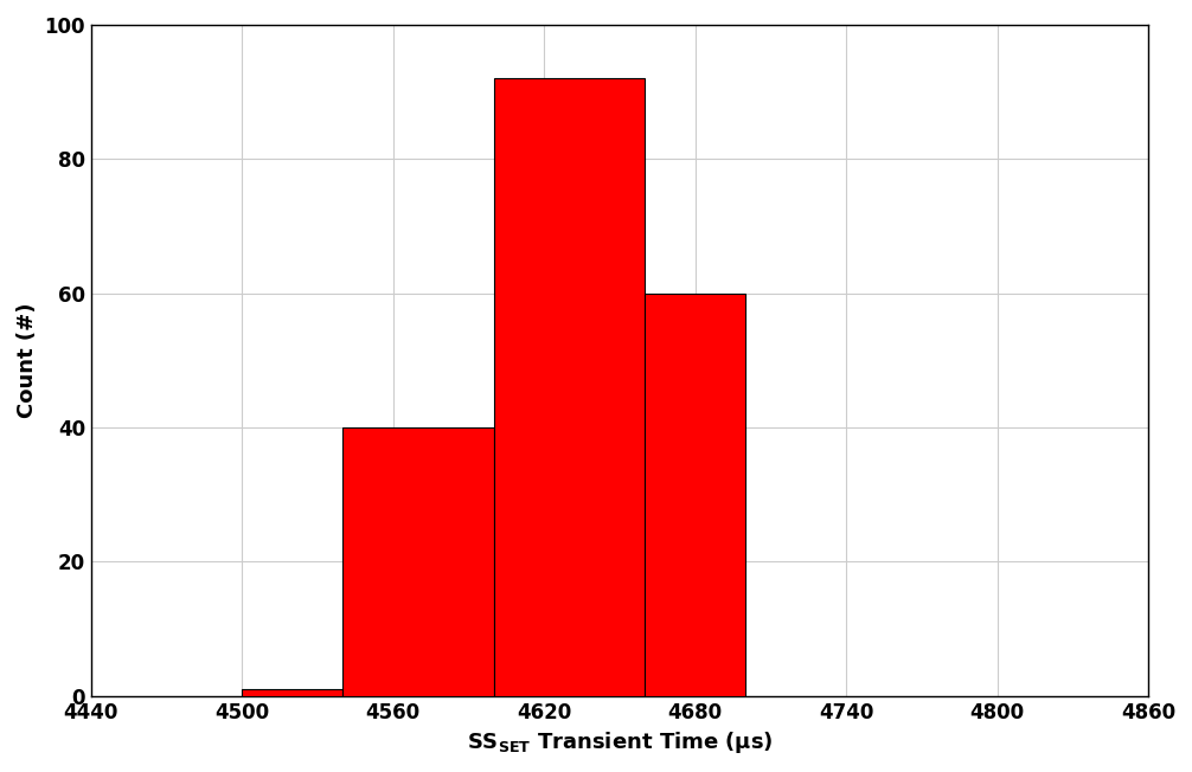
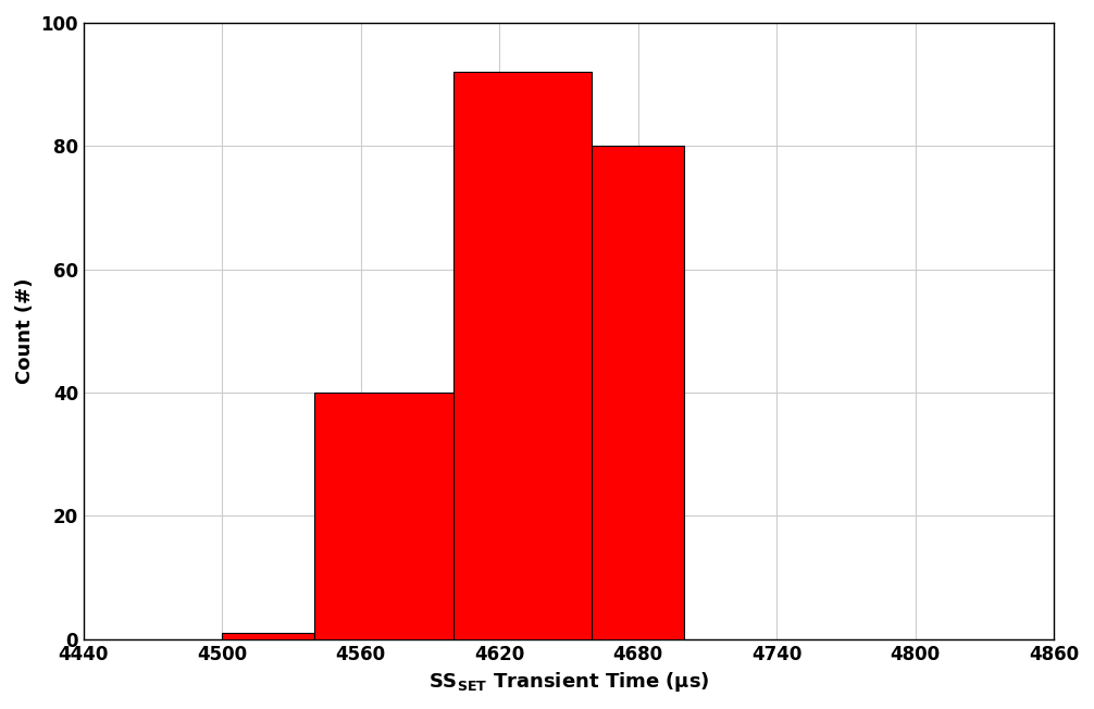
4680: 60 -> 80
